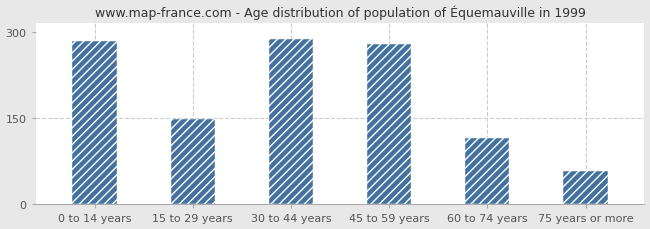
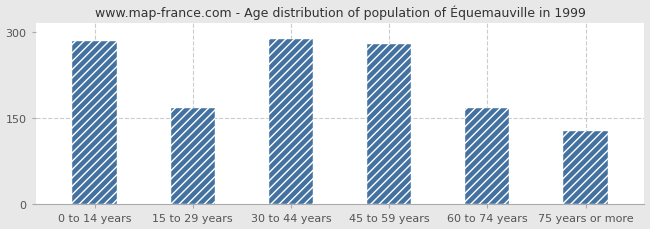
15 to 29 years: 148 -> 168
60 to 74 years: 116 -> 168
75 years or more: 58 -> 128
